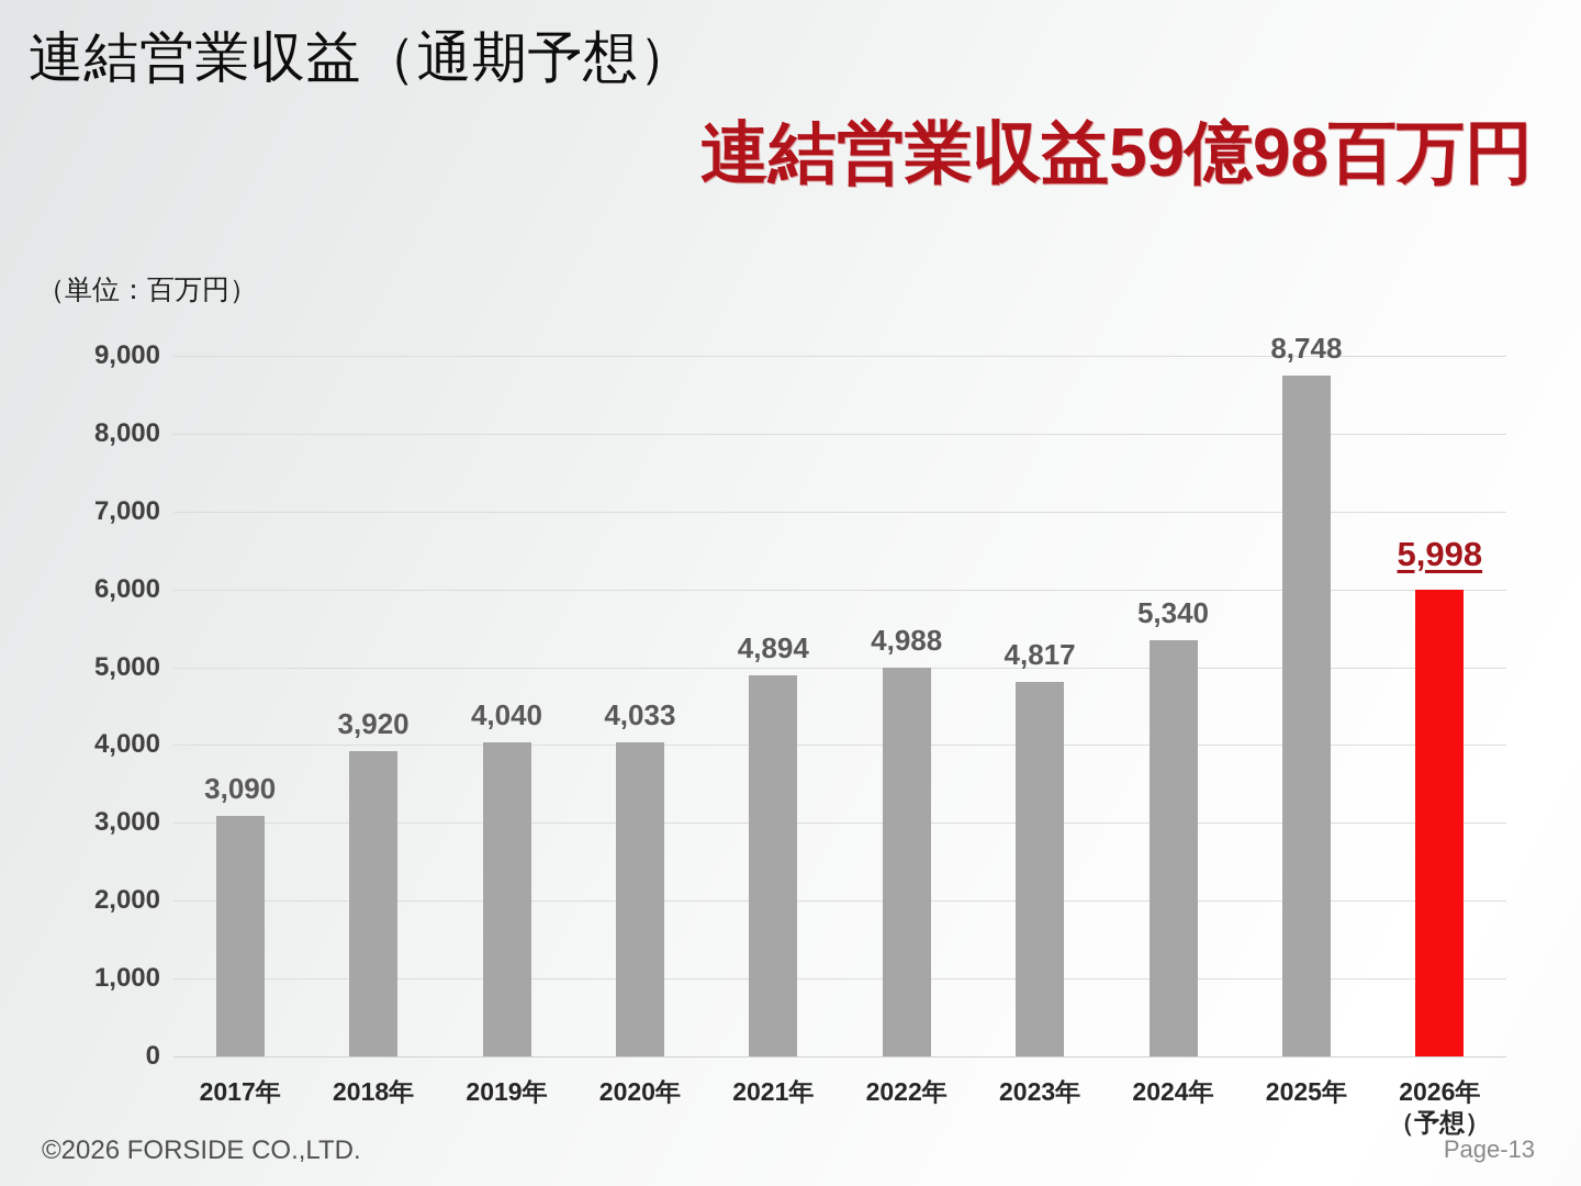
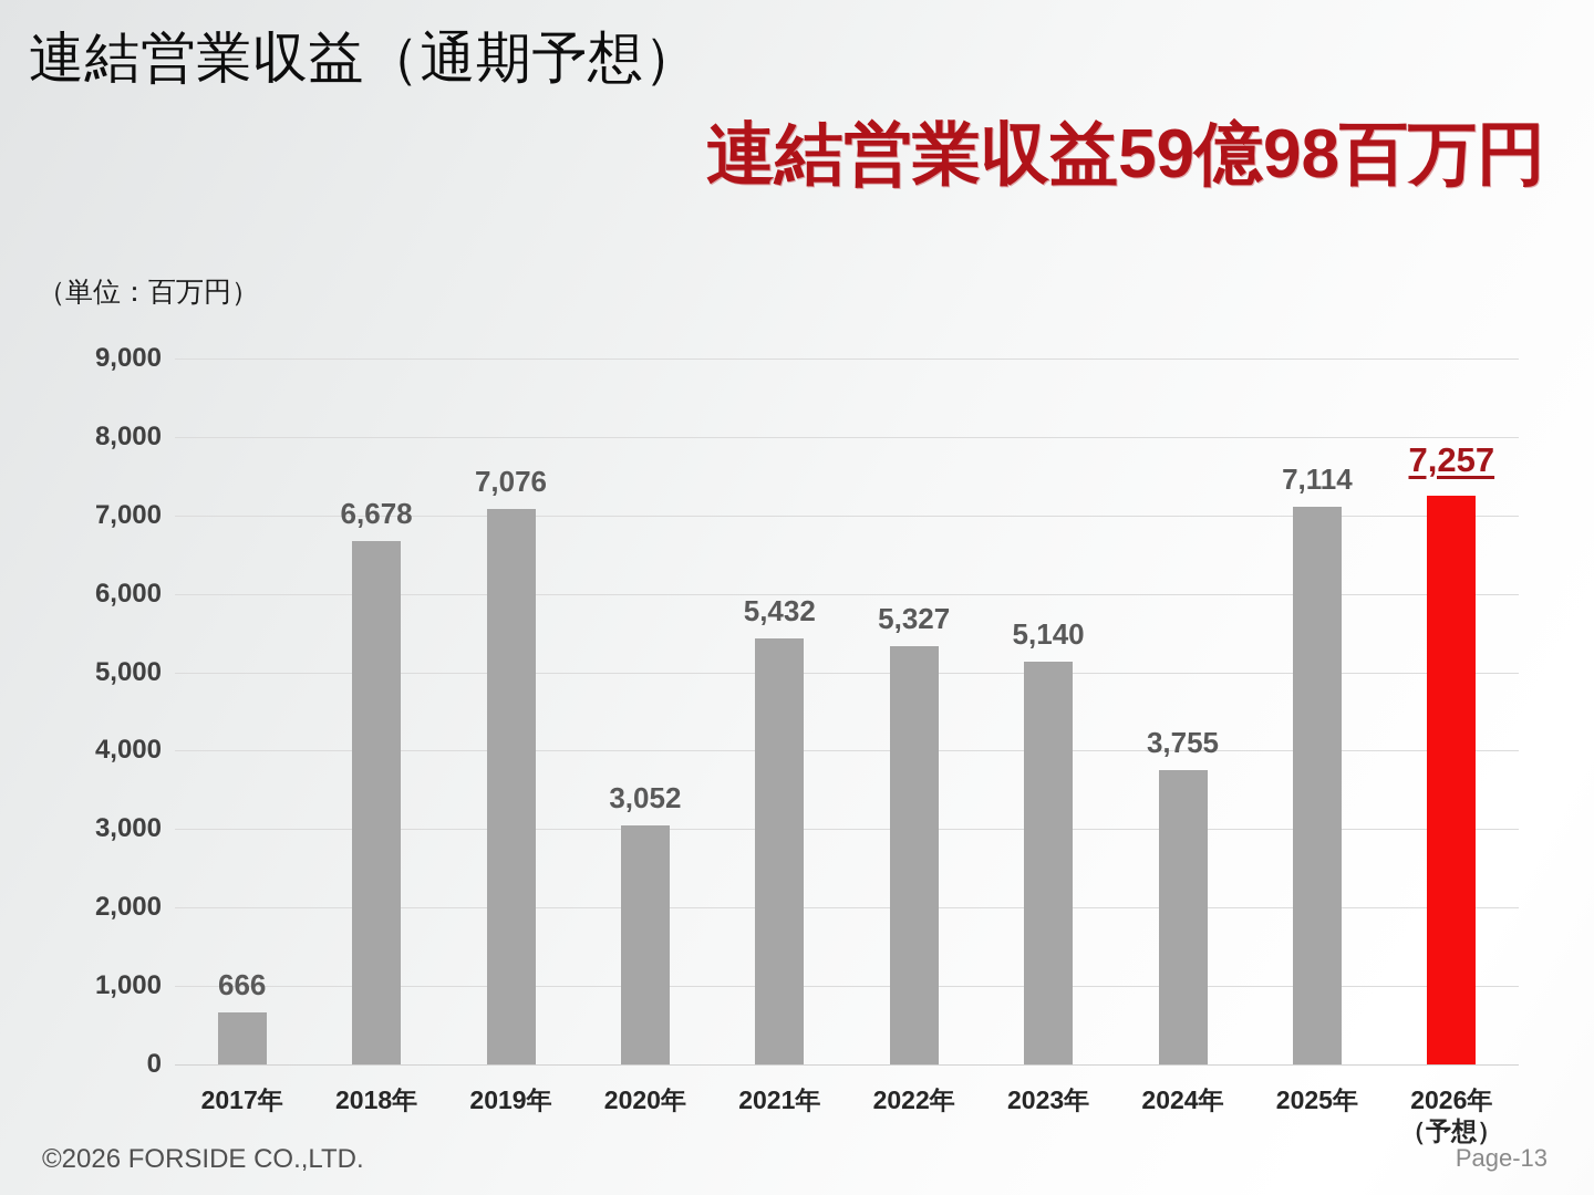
2017年: 3,090 -> 666
2018年: 3,920 -> 6,678
2019年: 4,040 -> 7,076
2020年: 4,033 -> 3,052
2021年: 4,894 -> 5,432
2022年: 4,988 -> 5,327
2023年: 4,817 -> 5,140
2024年: 5,340 -> 3,755
2025年: 8,748 -> 7,114
2026年: 5,998 -> 7,257
